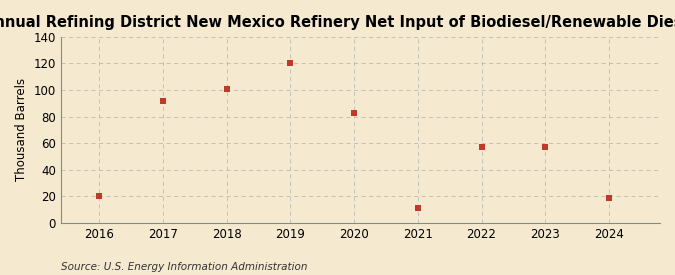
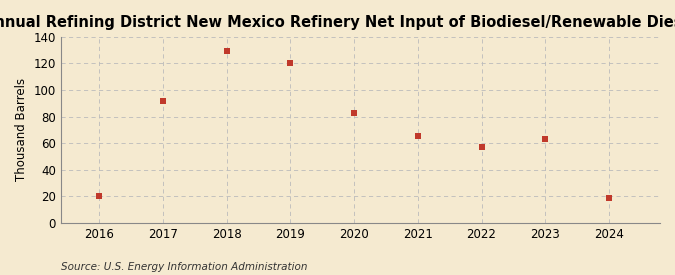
2018: 101 -> 129
2021: 11 -> 65
2023: 57 -> 63
